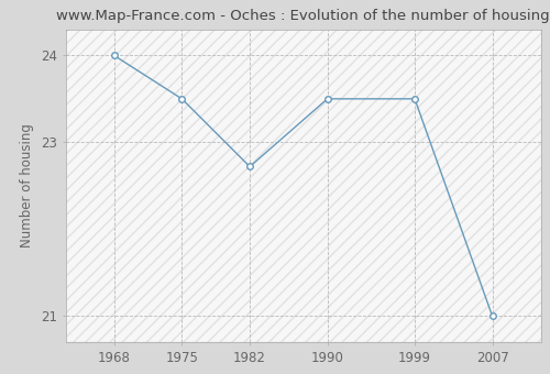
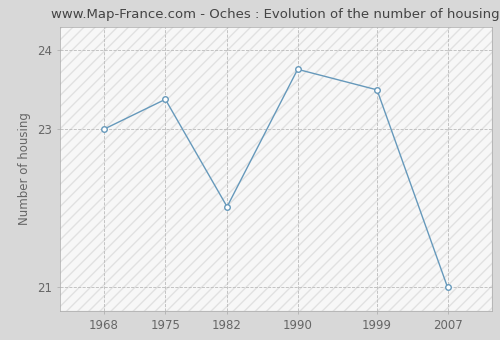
1968: 24.00 -> 23.00
1975: 23.50 -> 23.38
1982: 22.72 -> 22.02
1990: 23.50 -> 23.76
